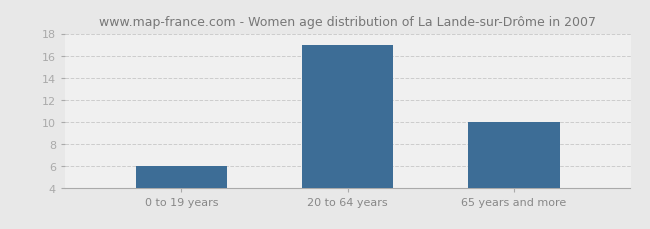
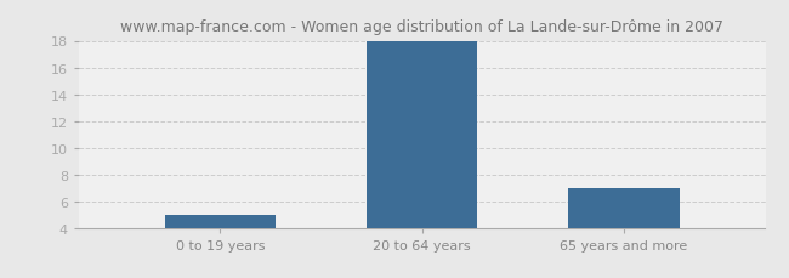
0 to 19 years: 6 -> 5
20 to 64 years: 17 -> 18
65 years and more: 10 -> 7
